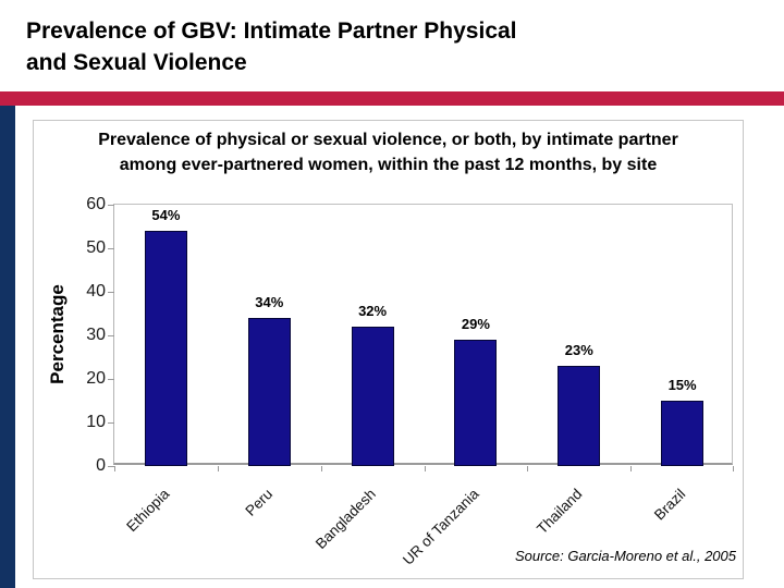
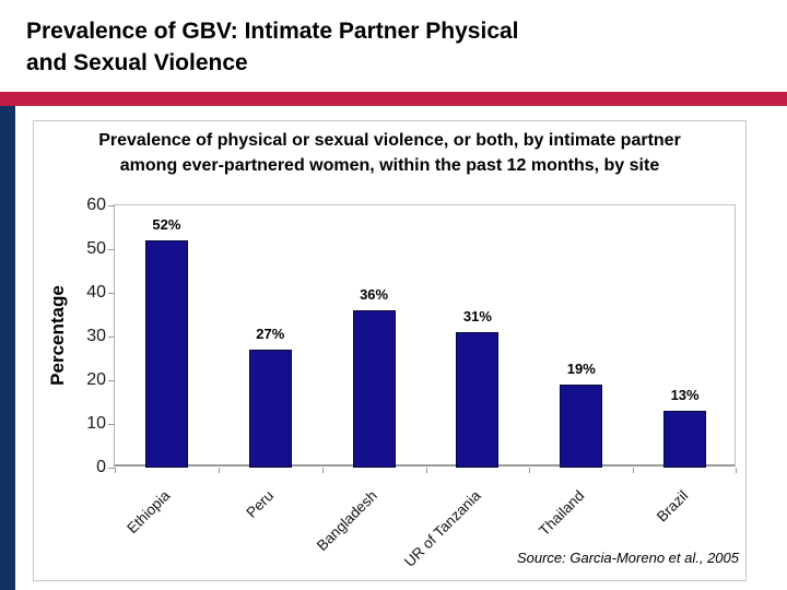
Ethiopia: 54% -> 52%
Peru: 34% -> 27%
Bangladesh: 32% -> 36%
UR of Tanzania: 29% -> 31%
Thailand: 23% -> 19%
Brazil: 15% -> 13%
